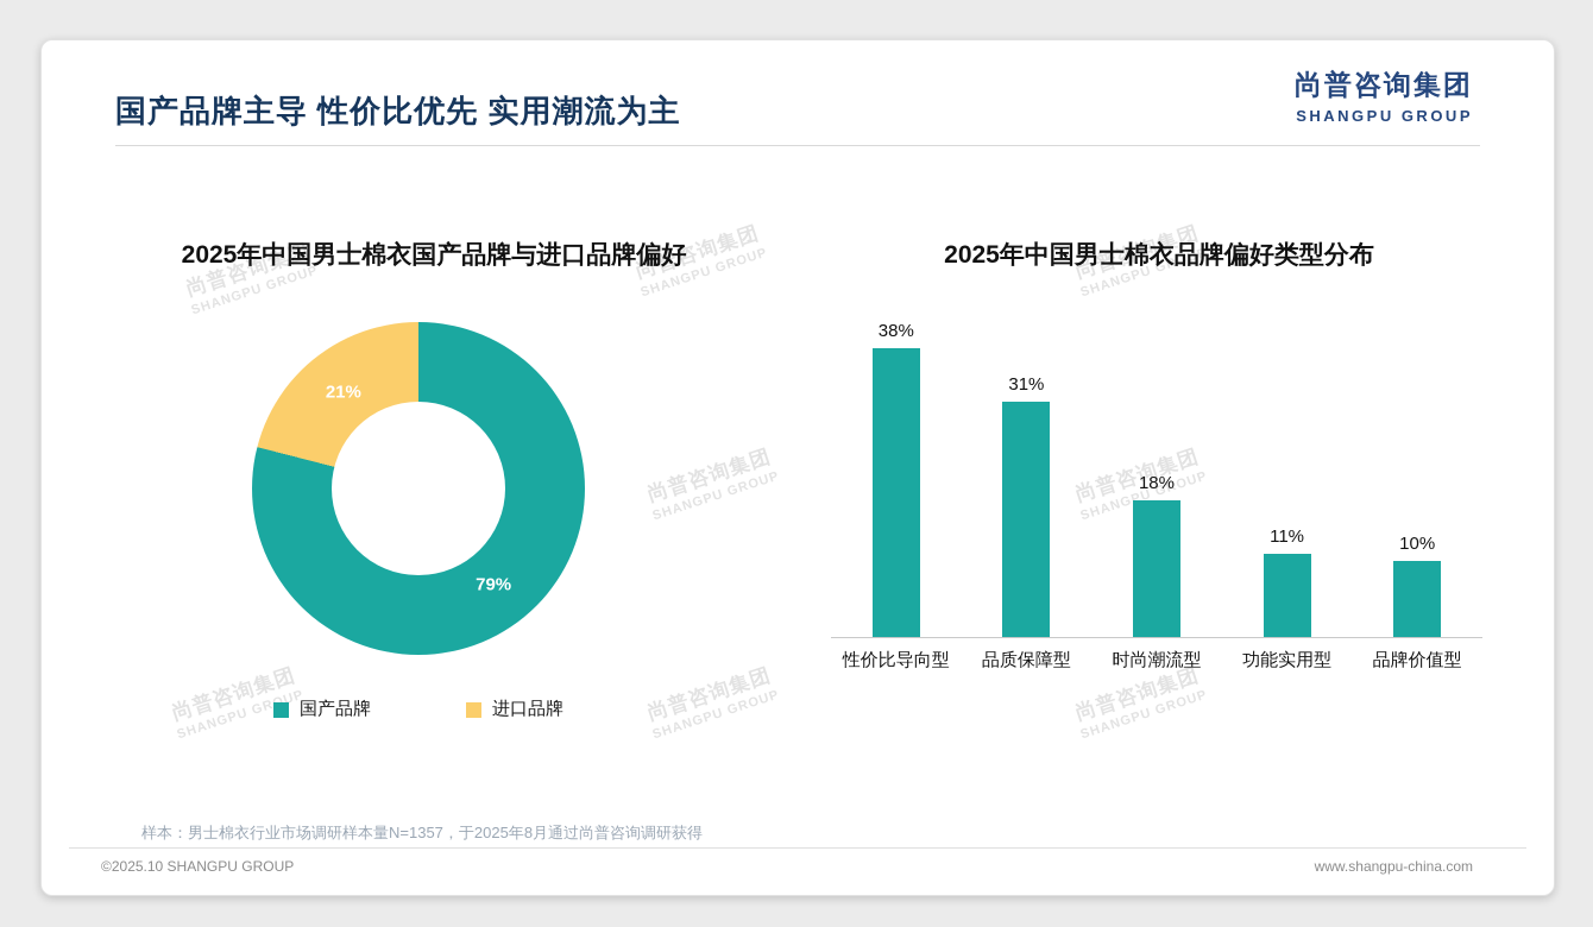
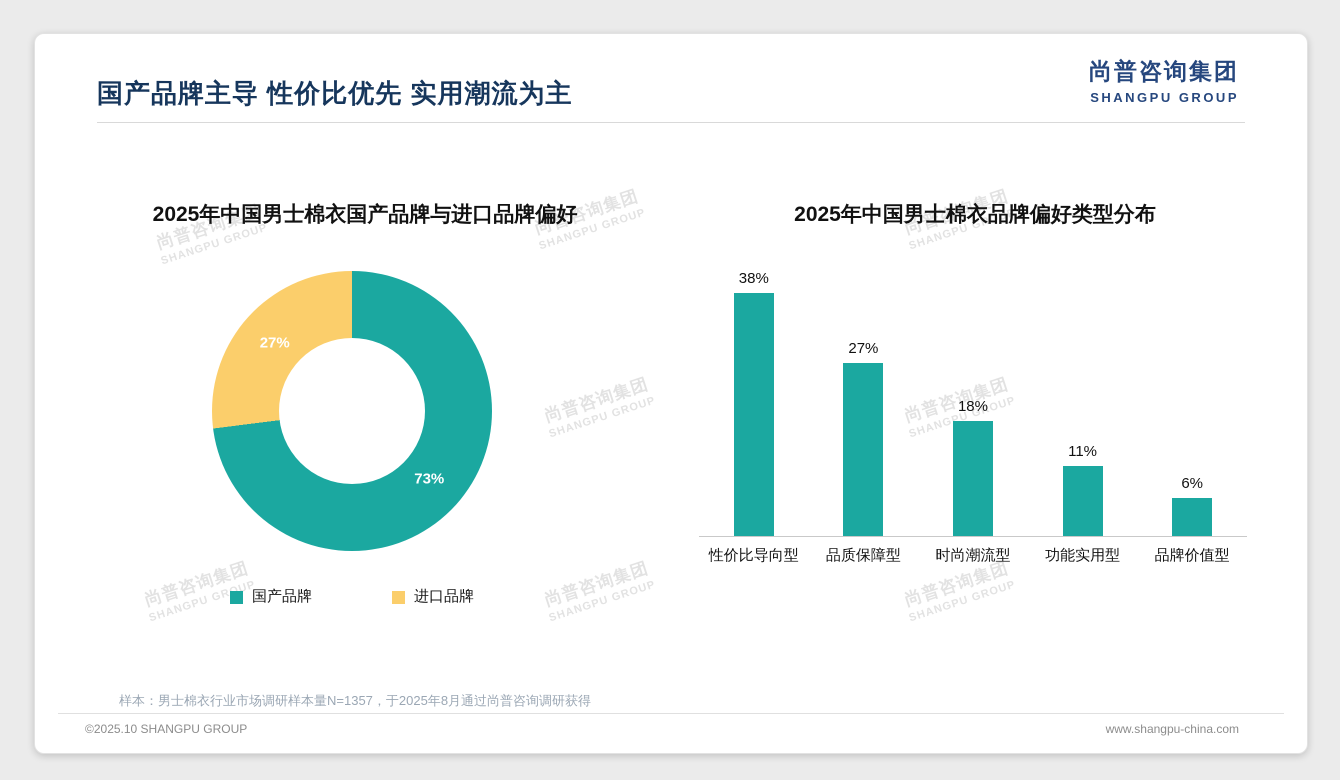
2025年中国男士棉衣国产品牌与进口品牌偏好/国产品牌: 79% -> 73%
2025年中国男士棉衣国产品牌与进口品牌偏好/进口品牌: 21% -> 27%
2025年中国男士棉衣品牌偏好类型分布/品质保障型: 31% -> 27%
2025年中国男士棉衣品牌偏好类型分布/品牌价值型: 10% -> 6%
